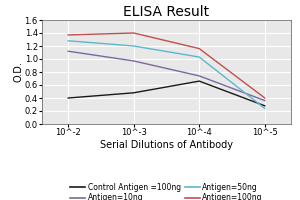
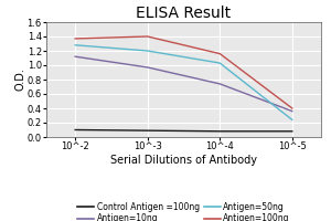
Control Antigen =100ng/10^-2: 0.40 -> 0.10
Control Antigen =100ng/10^-3: 0.48 -> 0.09
Control Antigen =100ng/10^-4: 0.66 -> 0.08
Control Antigen =100ng/10^-5: 0.28 -> 0.08
